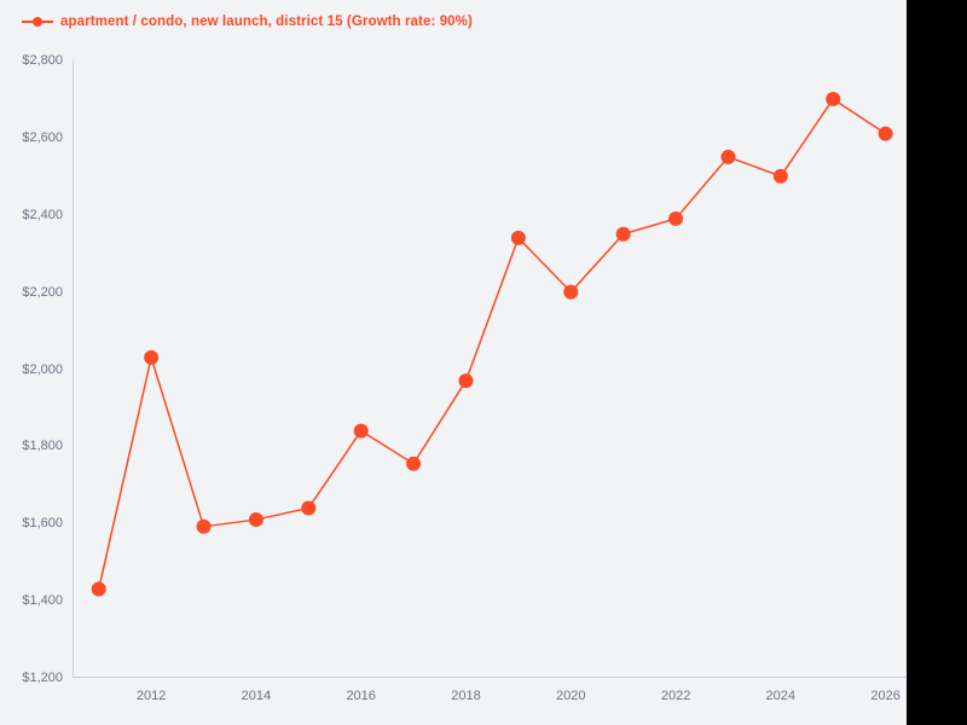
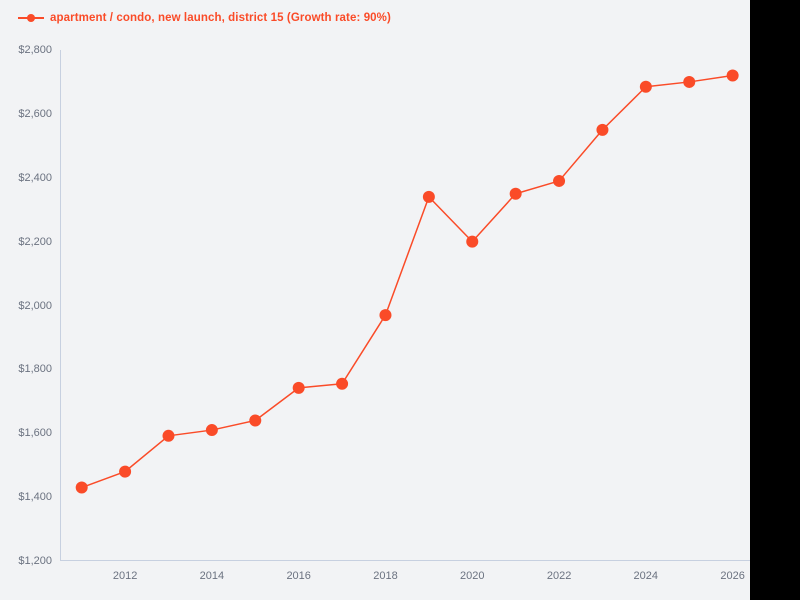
2012: $2030 -> $1480
2016: $1840 -> $1740
2024: $2500 -> $2680
2026: $2610 -> $2720
